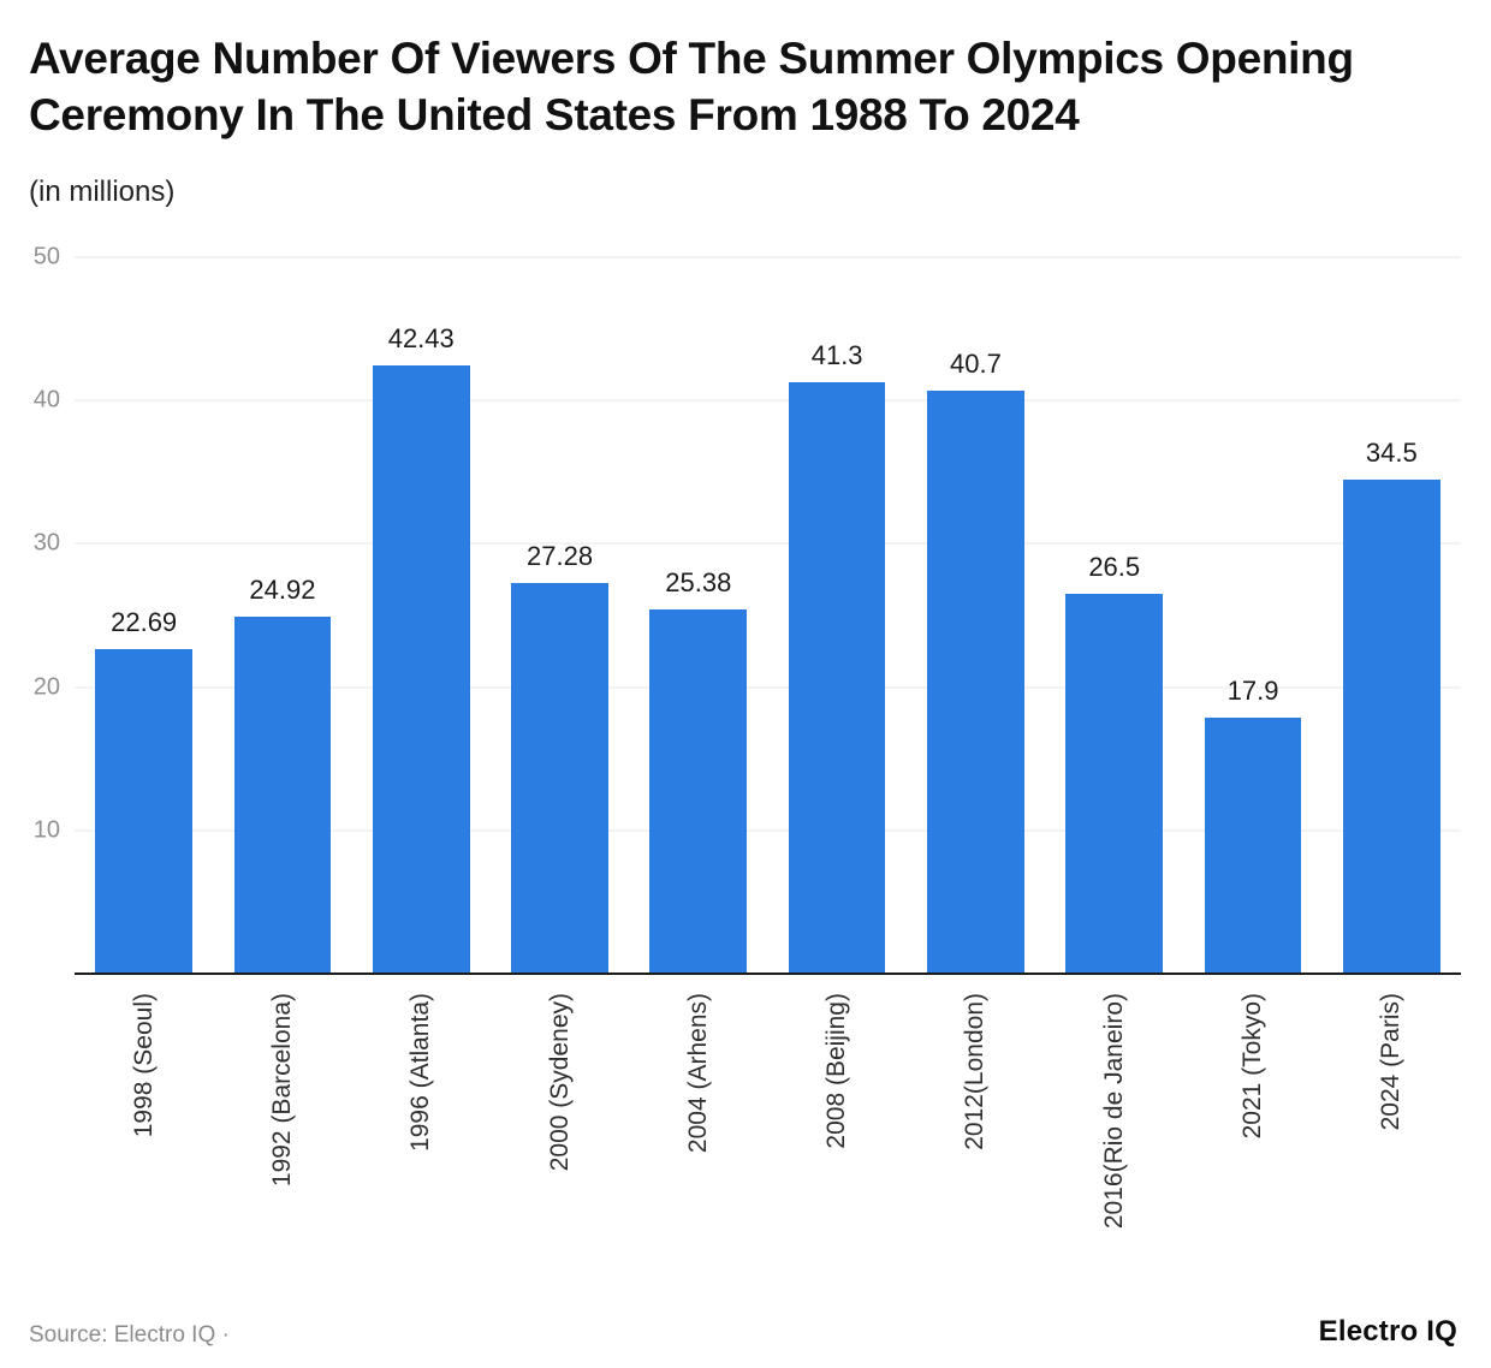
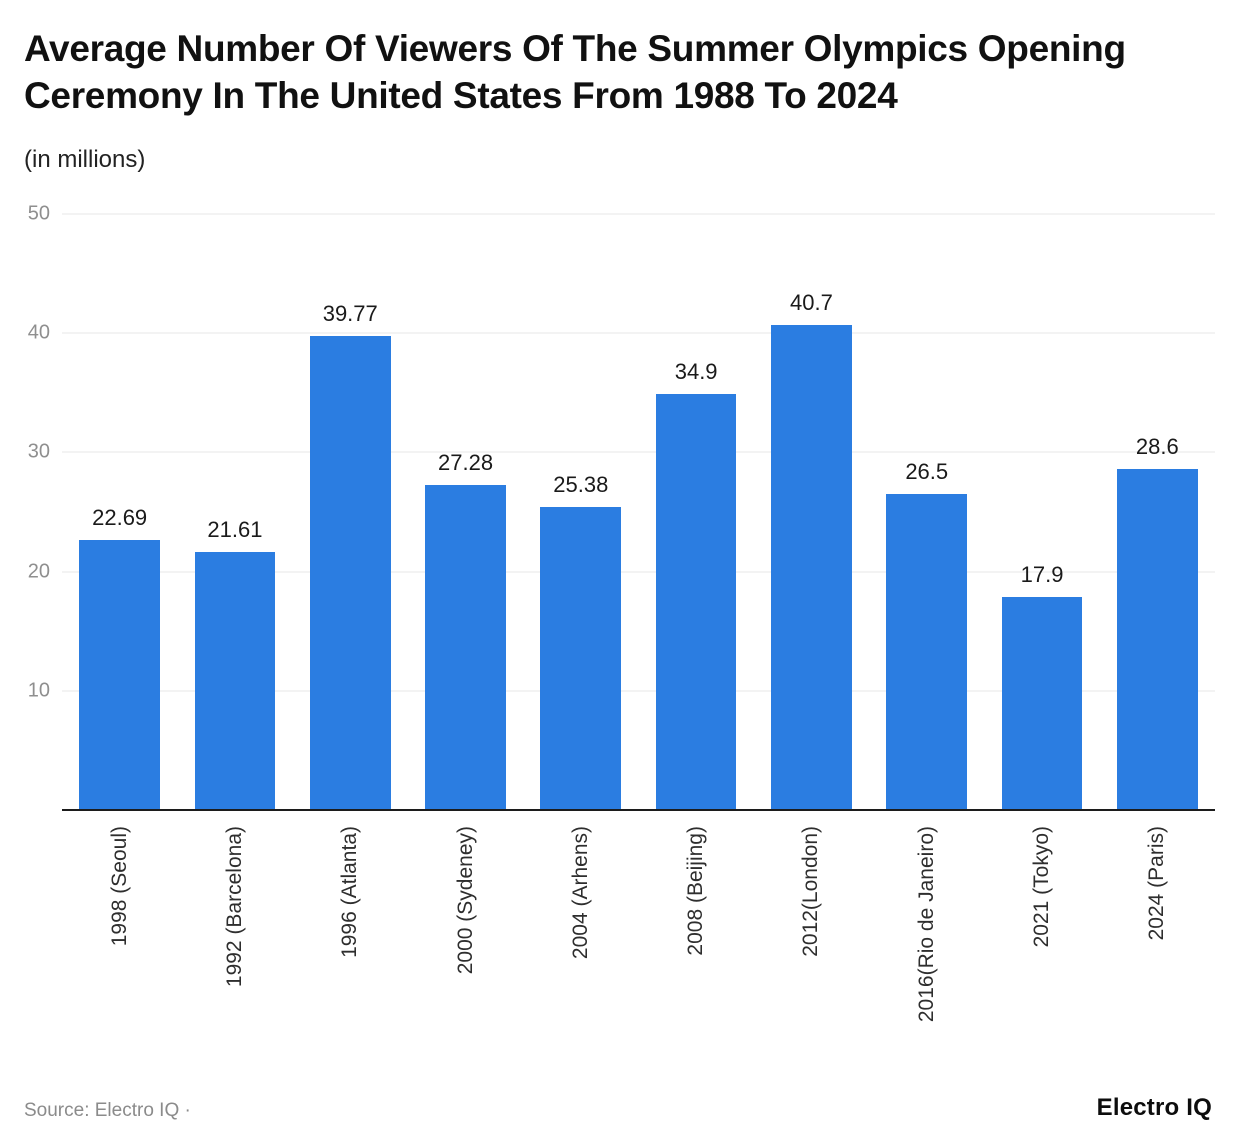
1992 (Barcelona): 24.92 -> 21.61
1996 (Atlanta): 42.43 -> 39.77
2008 (Beijing): 41.3 -> 34.9
2024 (Paris): 34.5 -> 28.6
